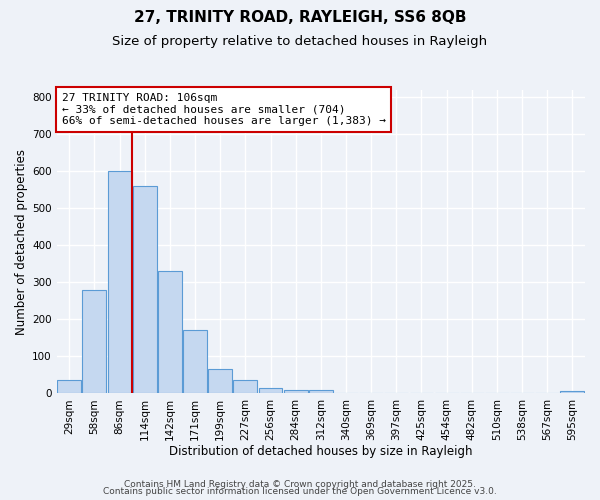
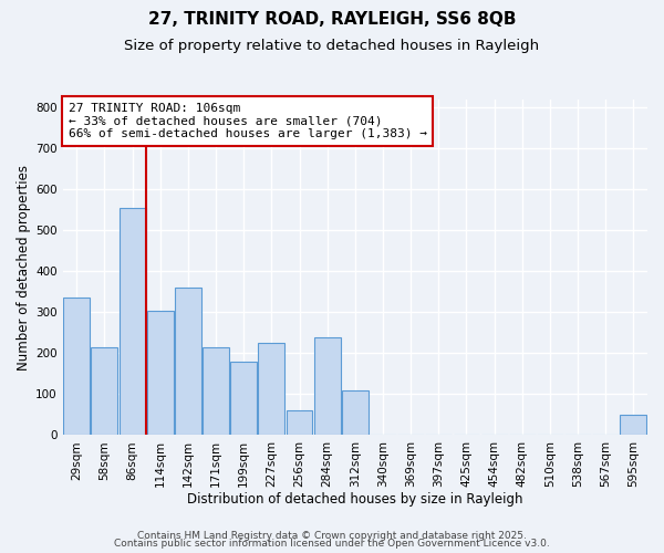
29sqm: 37 -> 335
58sqm: 280 -> 215
86sqm: 600 -> 555
114sqm: 560 -> 305
142sqm: 330 -> 360
171sqm: 170 -> 215
199sqm: 65 -> 180
227sqm: 37 -> 225
256sqm: 15 -> 60
284sqm: 8 -> 240
312sqm: 8 -> 110
595sqm: 5 -> 50
